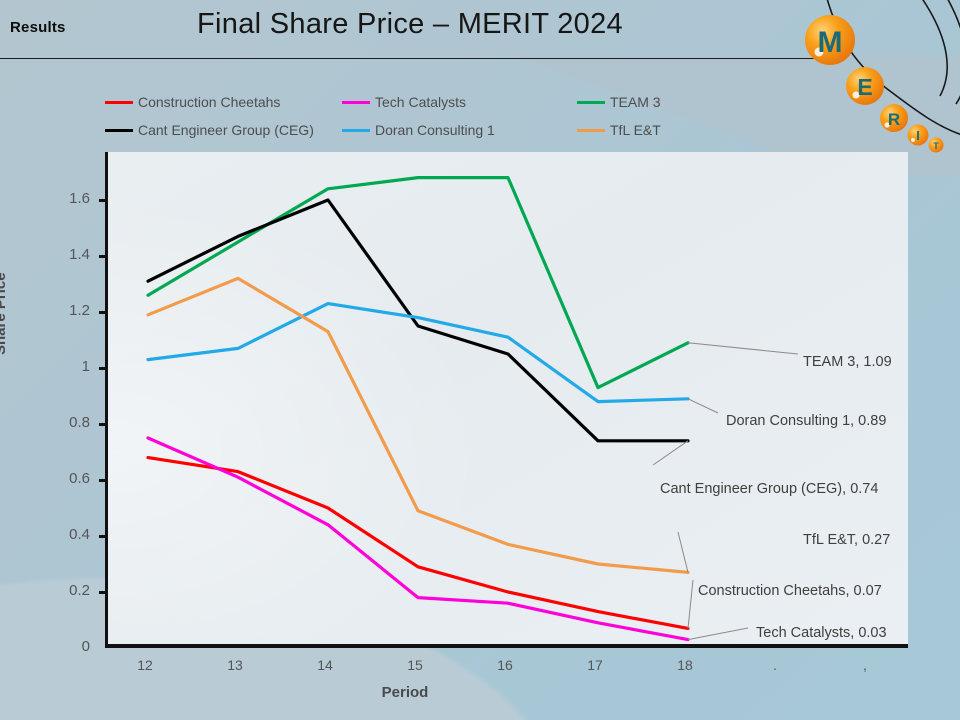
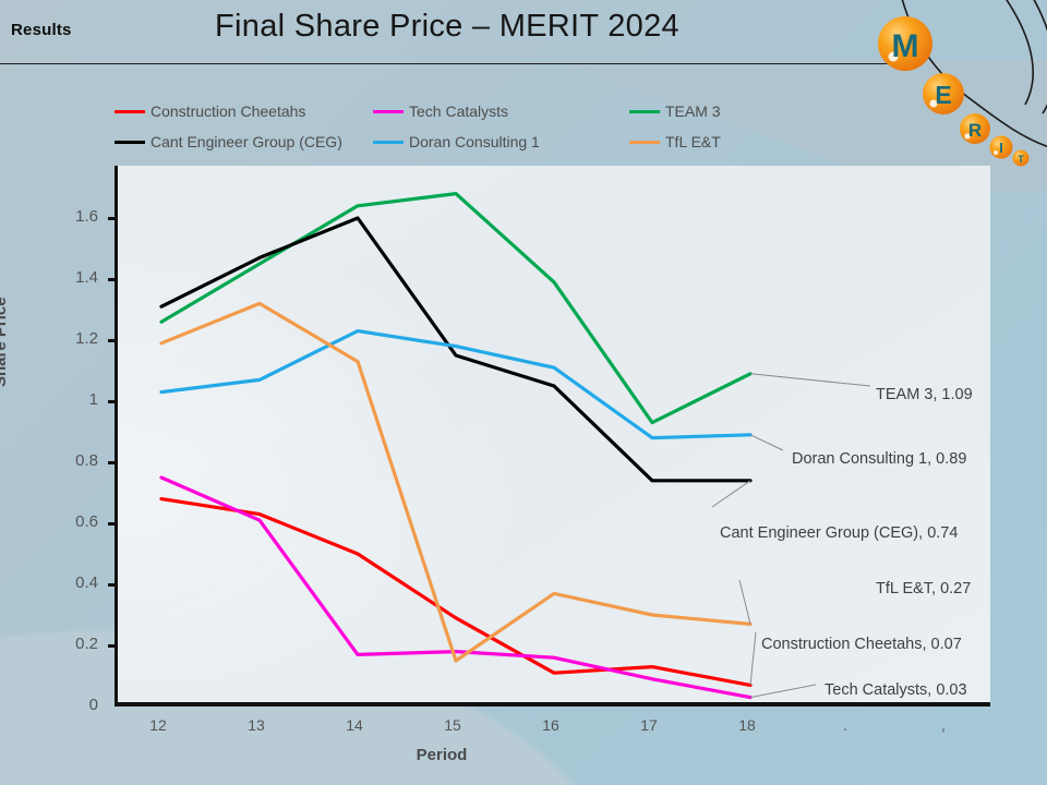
Tech Catalysts/14: 0.44 -> 0.17
TfL E&T/15: 0.49 -> 0.15
Construction Cheetahs/16: 0.20 -> 0.11
TEAM 3/16: 1.68 -> 1.39
